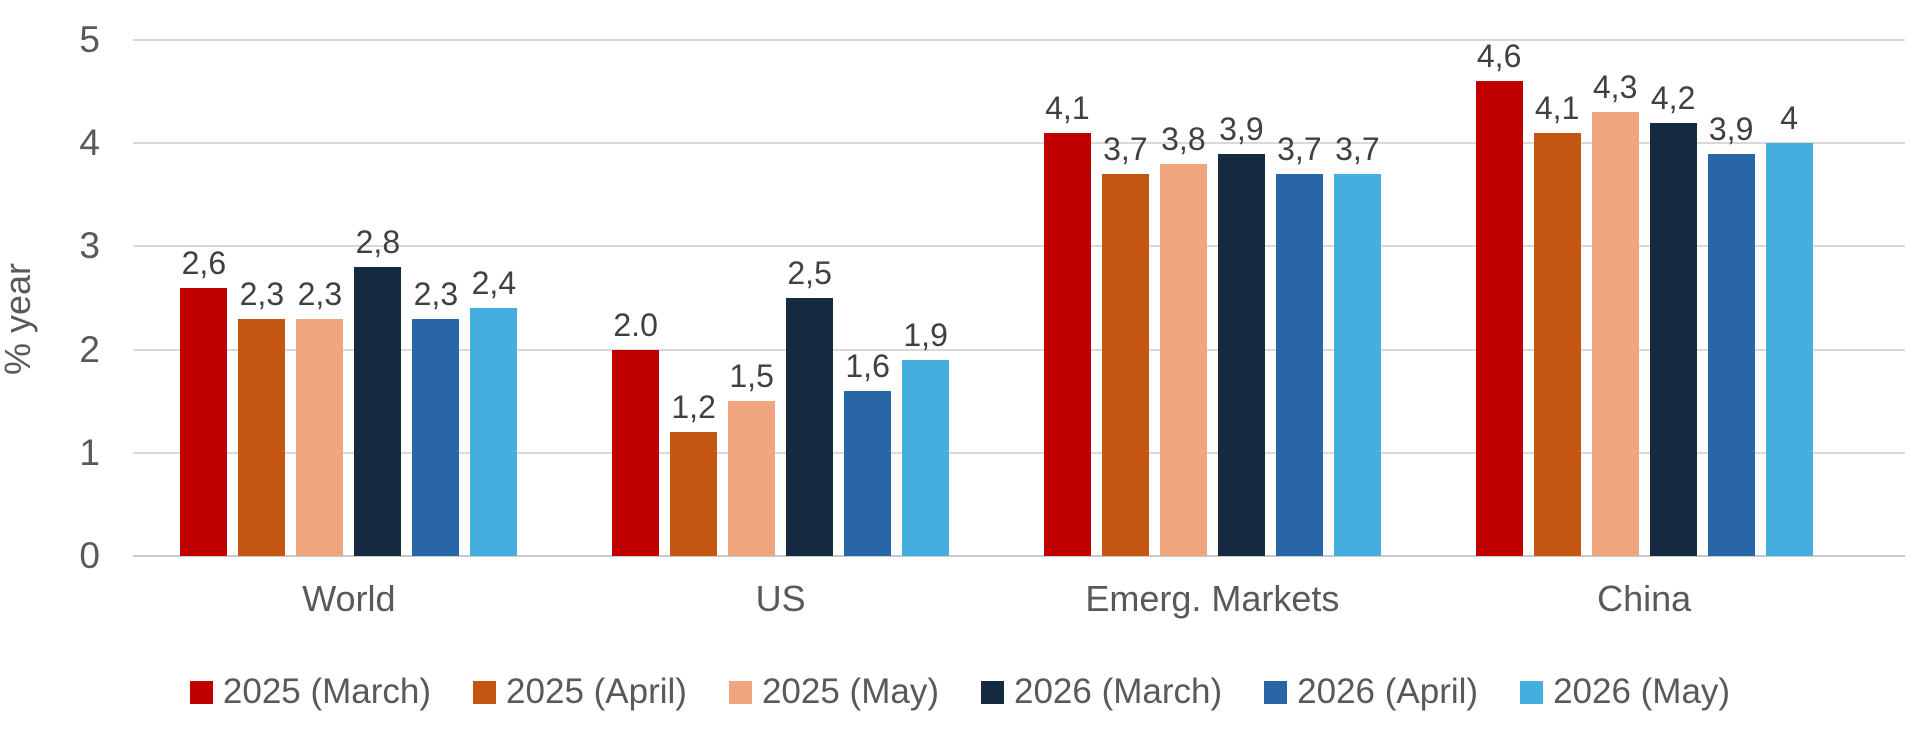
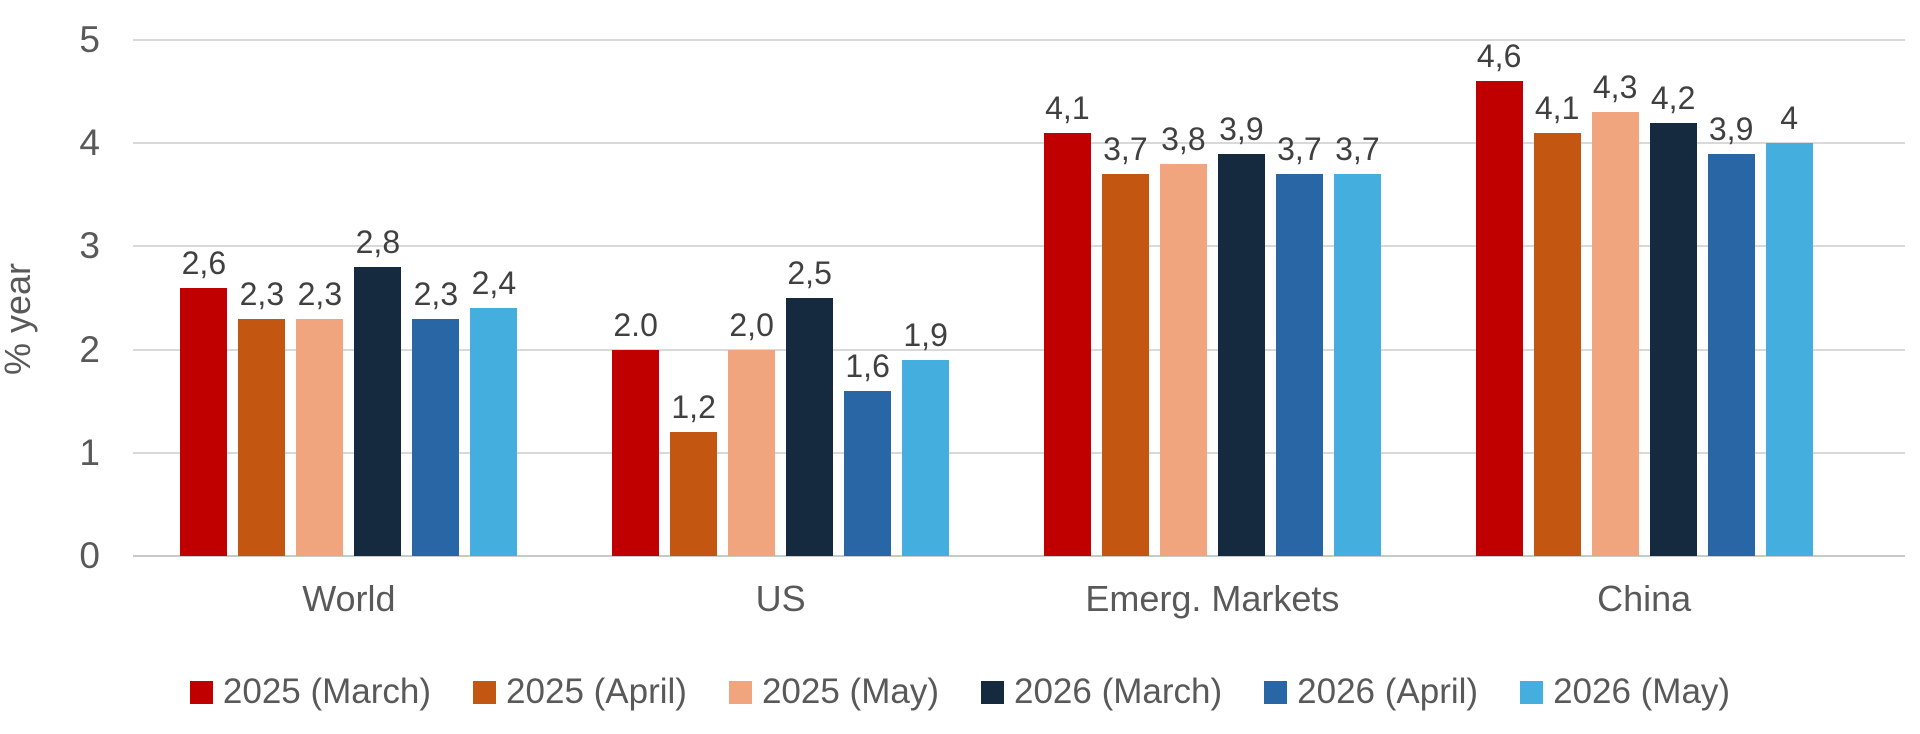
2025 (May)/US: 1,5 -> 2,0
